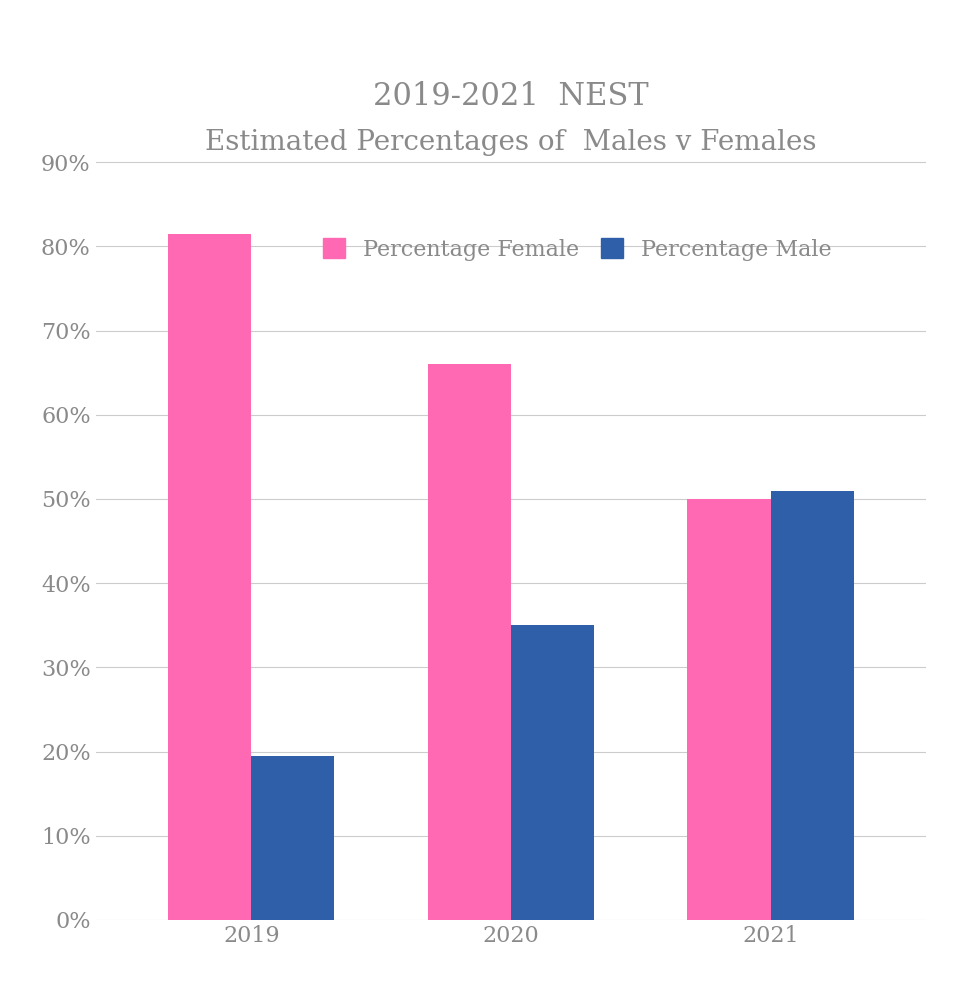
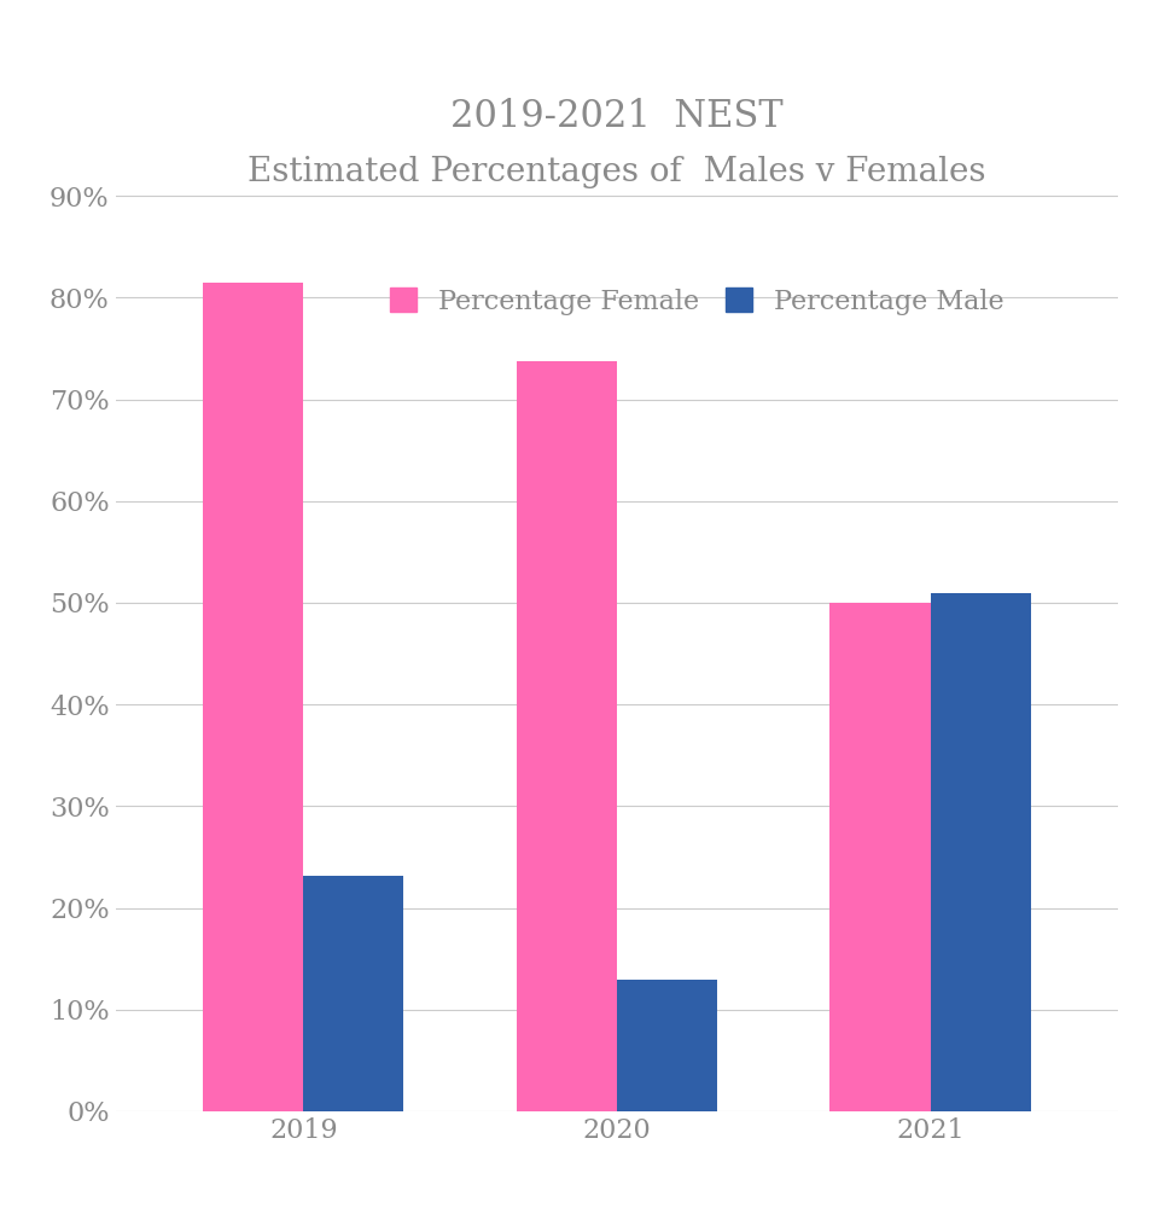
Percentage Male/2019: 19.5% -> 23.2%
Percentage Female/2020: 66.0% -> 73.8%
Percentage Male/2020: 35.0% -> 13.0%
